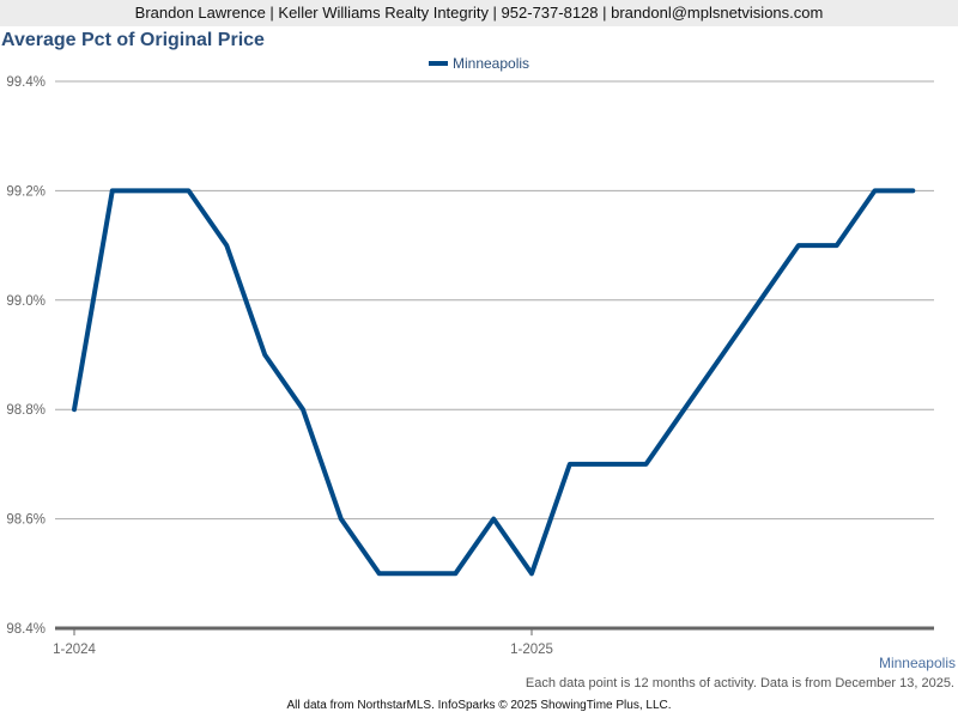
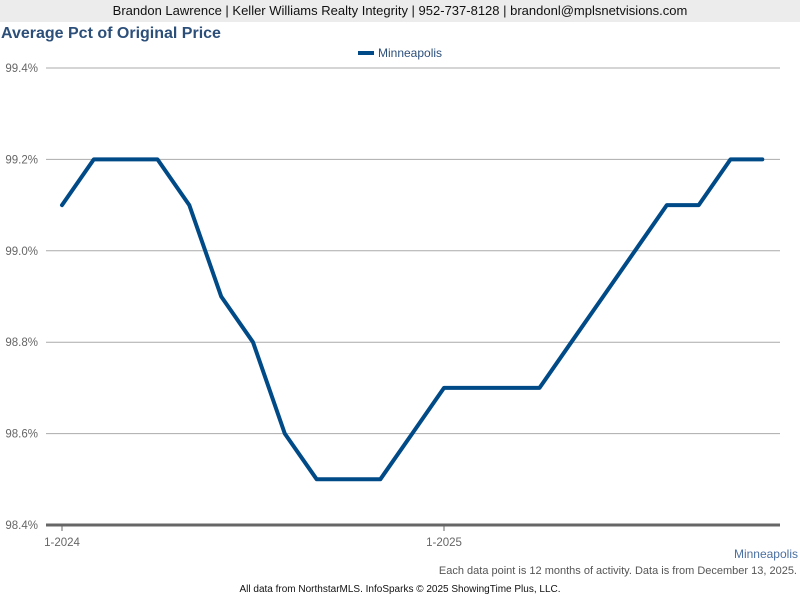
1-2024: 98.8% -> 99.1%
1-2025: 98.5% -> 98.7%
